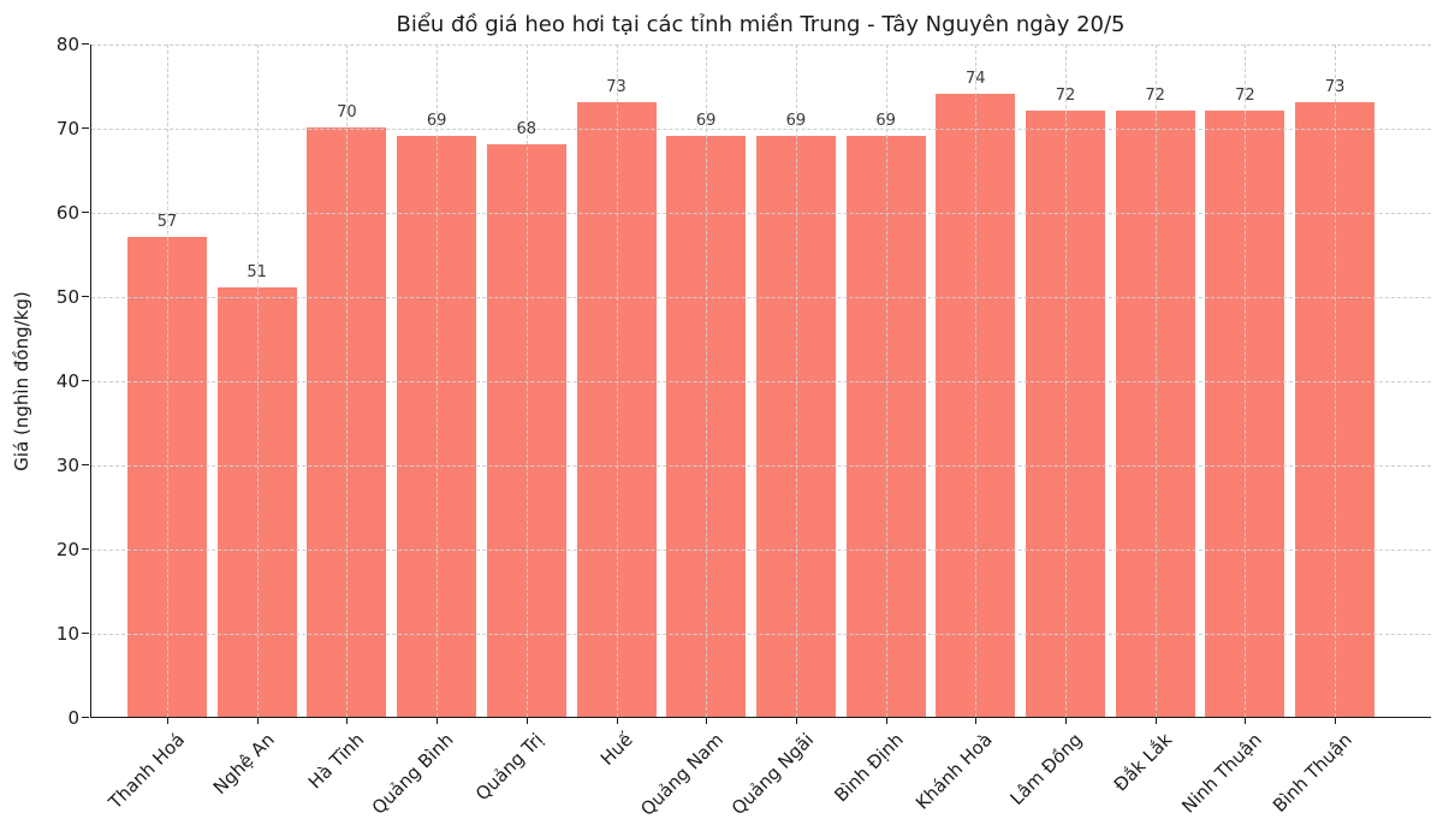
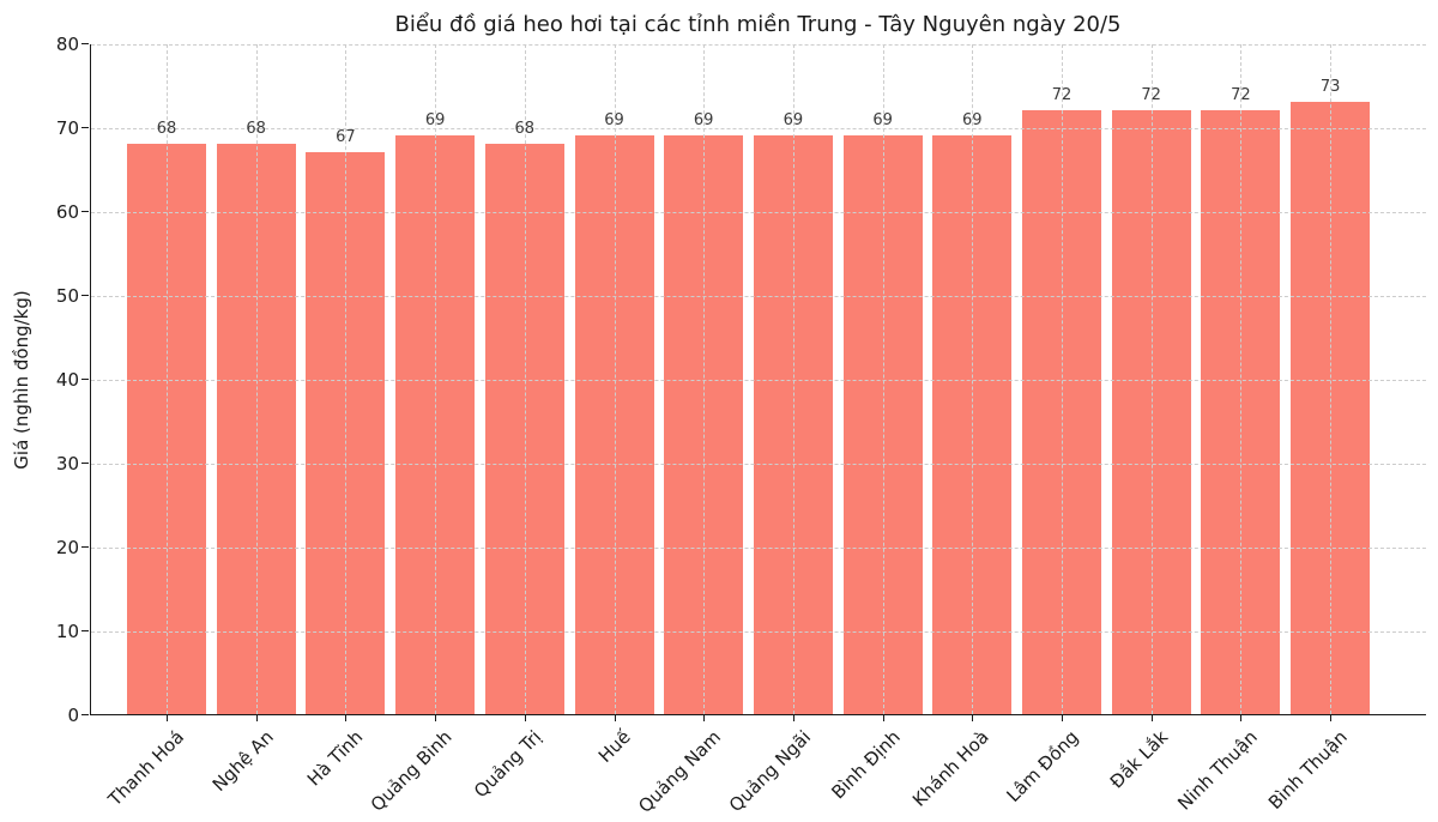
Thanh Hoá: 57 -> 68
Nghệ An: 51 -> 68
Hà Tĩnh: 70 -> 67
Huế: 73 -> 69
Khánh Hoà: 74 -> 69
